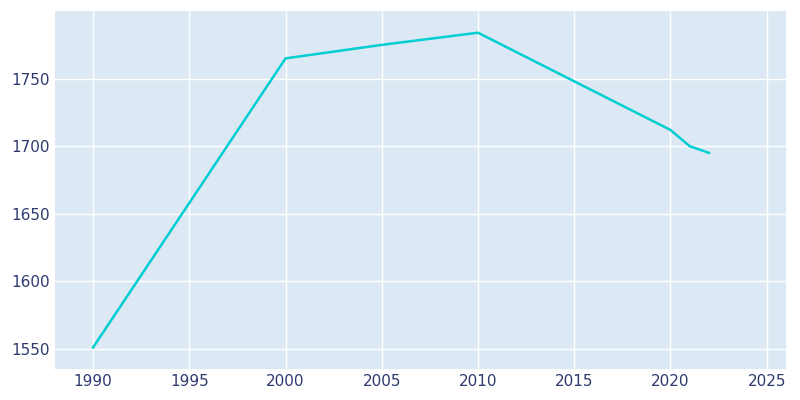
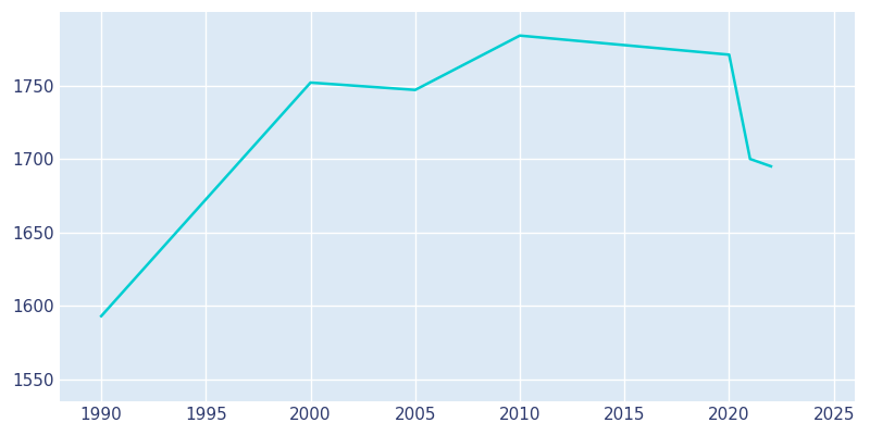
1990: 1551 -> 1593
2000: 1765 -> 1752
2005: 1775 -> 1747
2020: 1712 -> 1771
